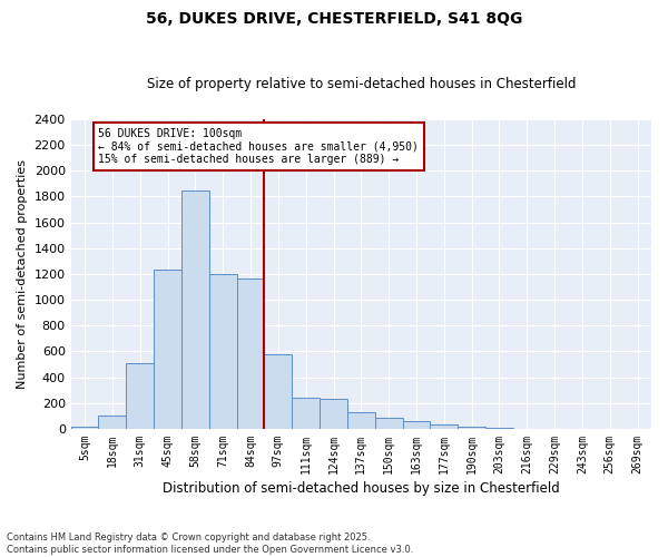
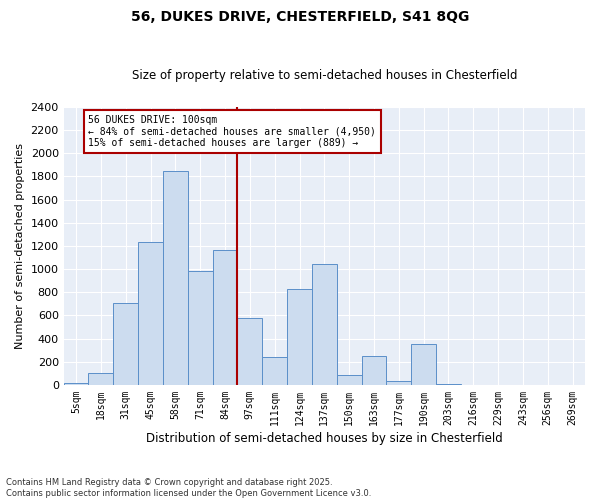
31sqm: 510 -> 710
71sqm: 1200 -> 980
124sqm: 230 -> 830
137sqm: 130 -> 1040
163sqm: 60 -> 250
190sqm: 20 -> 350
